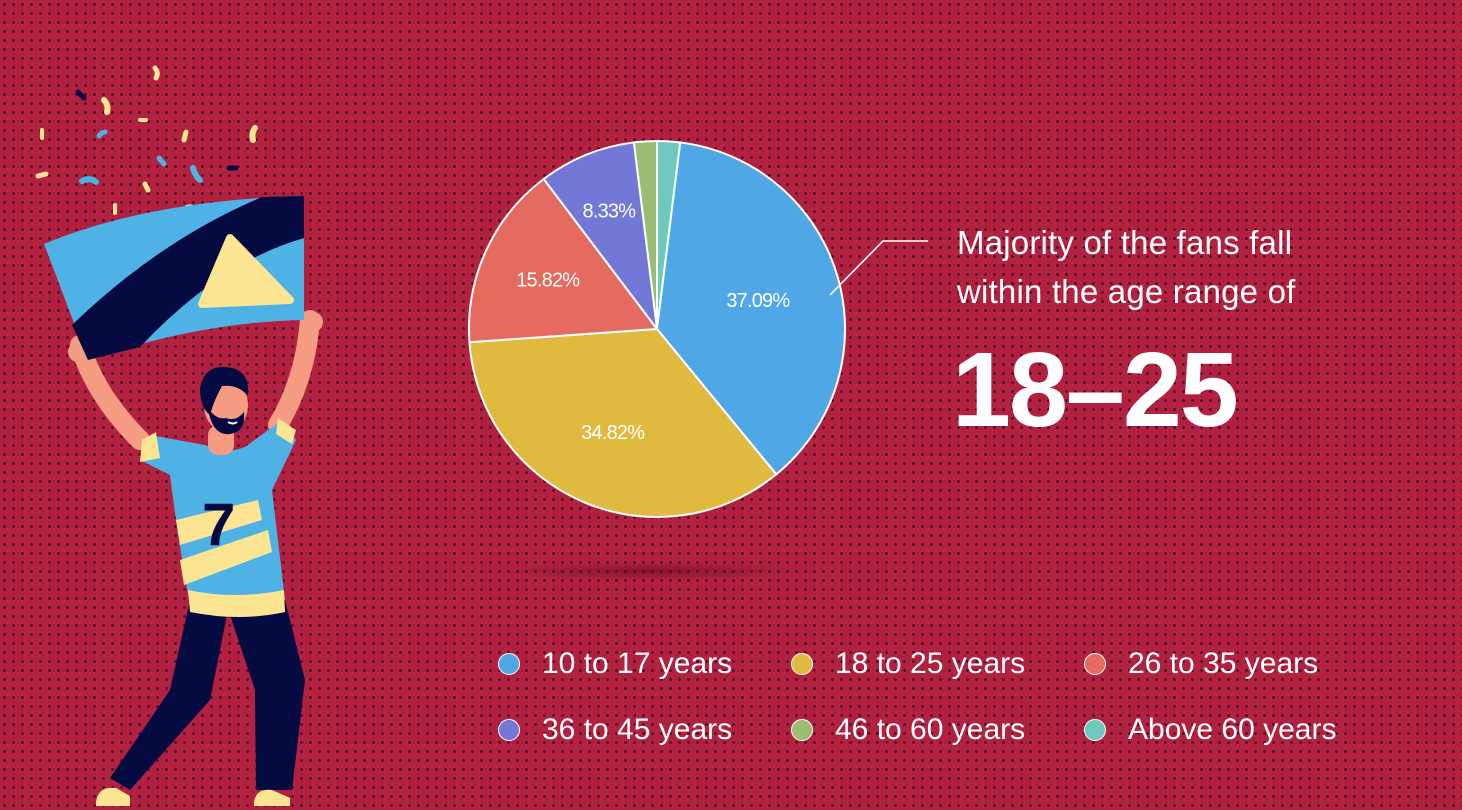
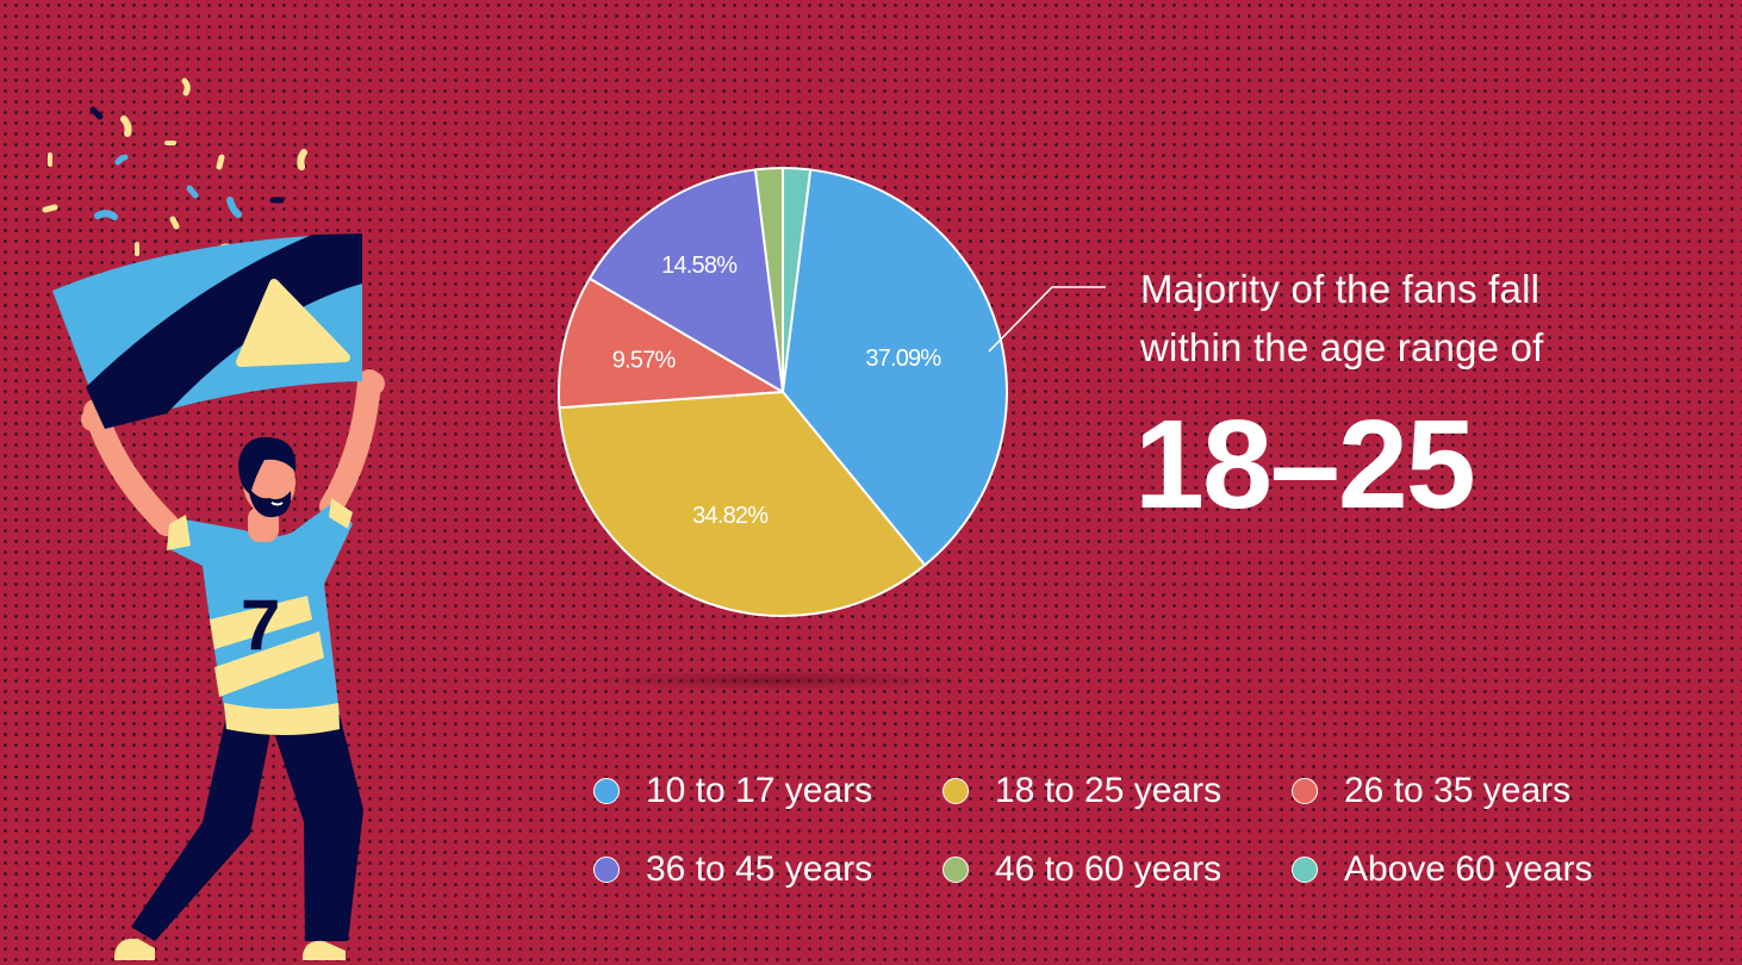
26 to 35 years: 15.82% -> 9.57%
36 to 45 years: 8.33% -> 14.58%
